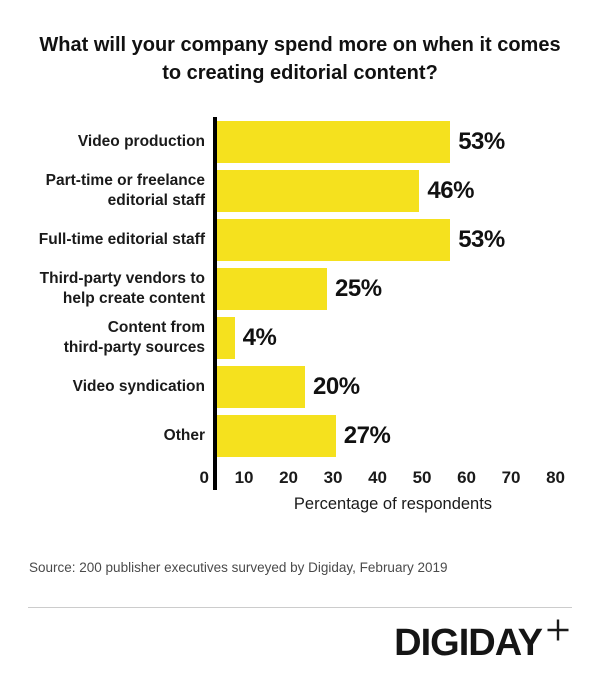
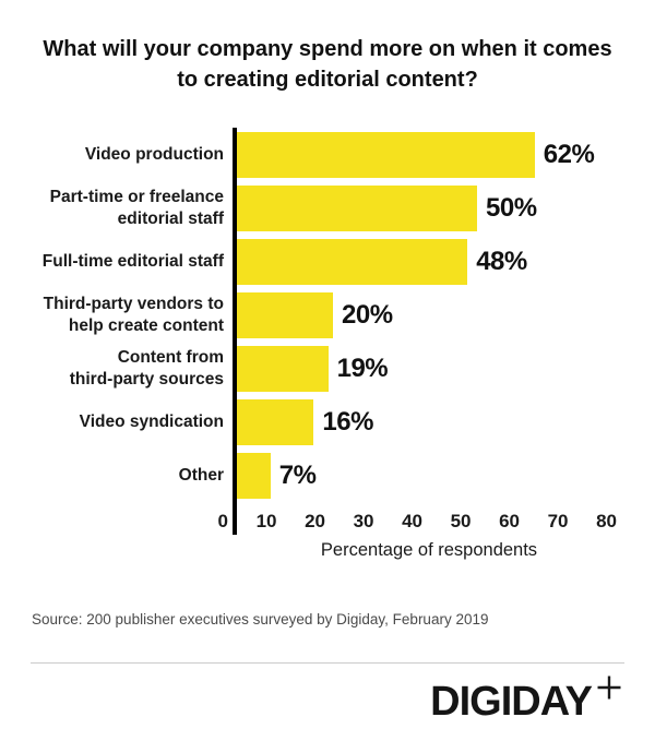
Video production: 53% -> 62%
Part-time or freelance editorial staff: 46% -> 50%
Full-time editorial staff: 53% -> 48%
Third-party vendors to help create content: 25% -> 20%
Content from third-party sources: 4% -> 19%
Video syndication: 20% -> 16%
Other: 27% -> 7%
